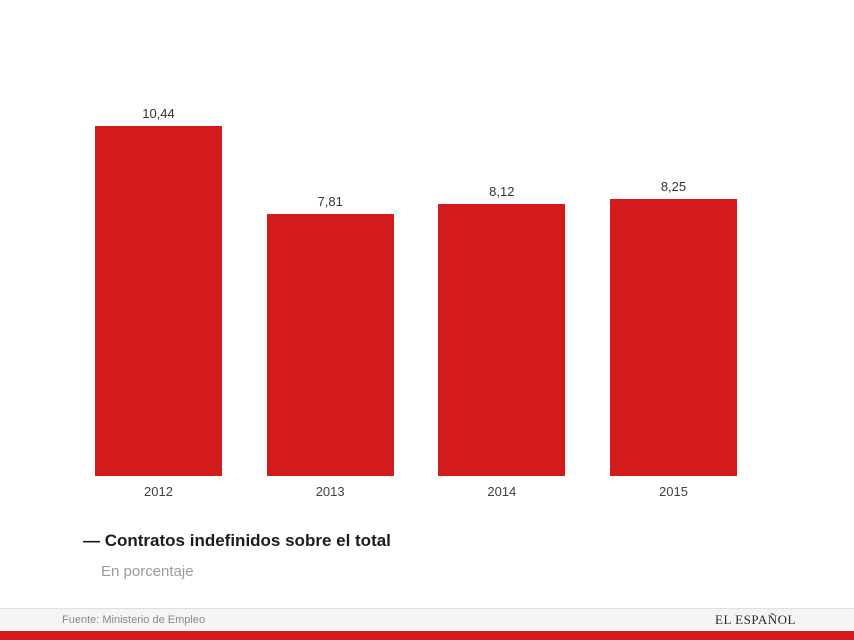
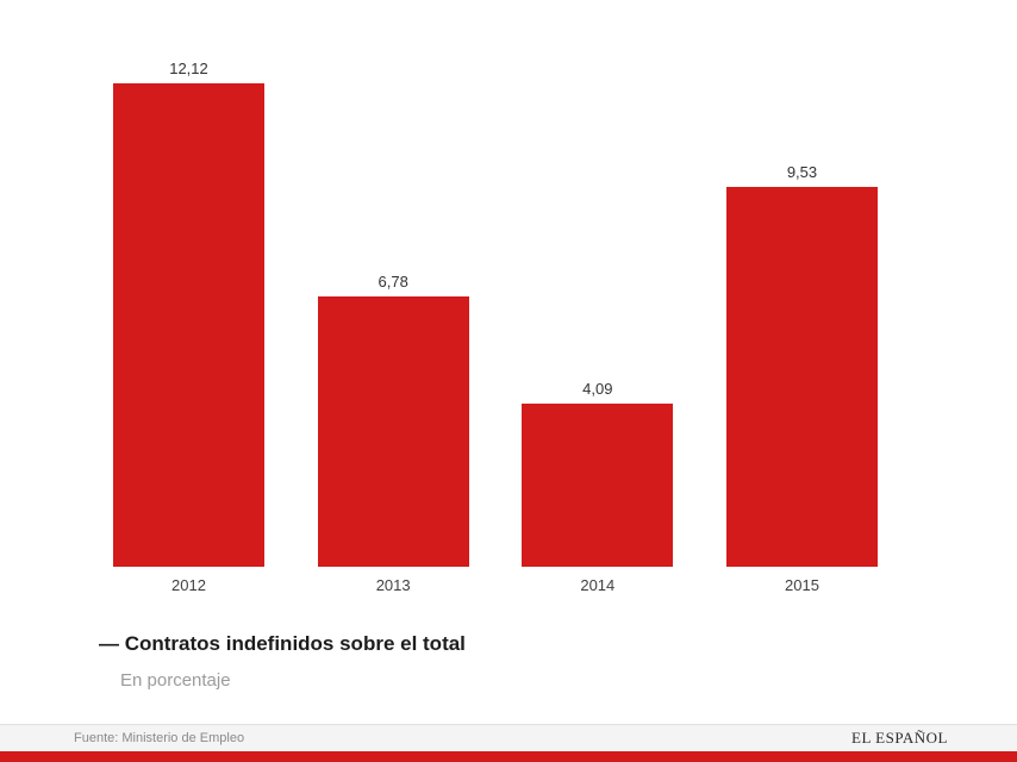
2012: 10,44 -> 12,12
2013: 7,81 -> 6,78
2014: 8,12 -> 4,09
2015: 8,25 -> 9,53
